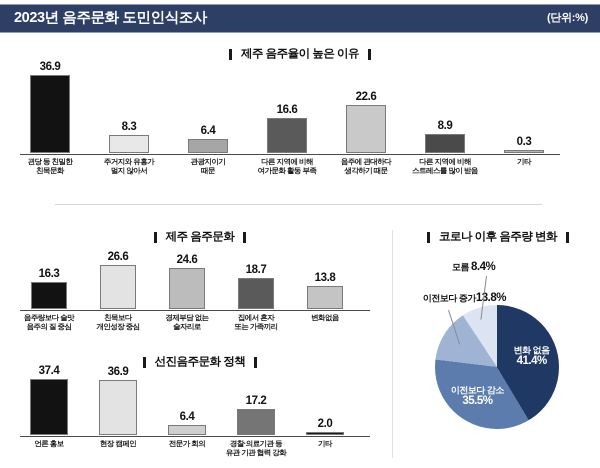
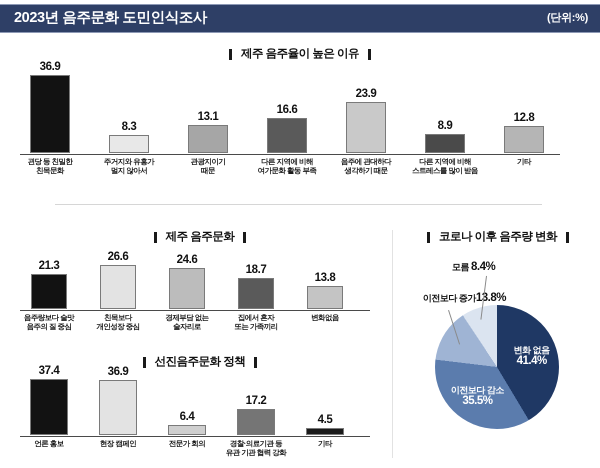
제주 음주율이 높은 이유/관광지이기 때문: 6.4 -> 13.1
제주 음주율이 높은 이유/음주에 관대하다 생각하기 때문: 22.6 -> 23.9
제주 음주율이 높은 이유/기타: 0.3 -> 12.8
제주 음주문화/음주량보다 술맛 음주의 질 중심: 16.3 -> 21.3
선진음주문화 정책/기타: 2.0 -> 4.5
